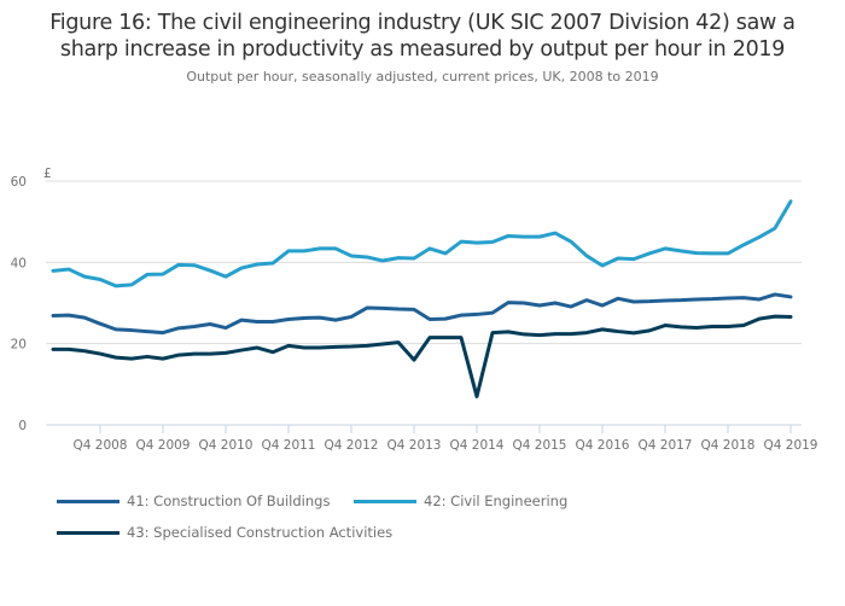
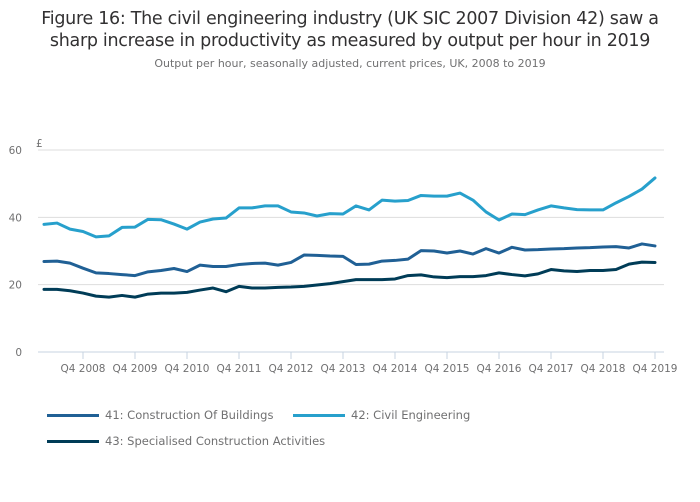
43: Specialised Construction Activities/Q4 2013: 16 -> 21
43: Specialised Construction Activities/Q4 2014: 7 -> 22
42: Civil Engineering/Q4 2019: 55 -> 52
